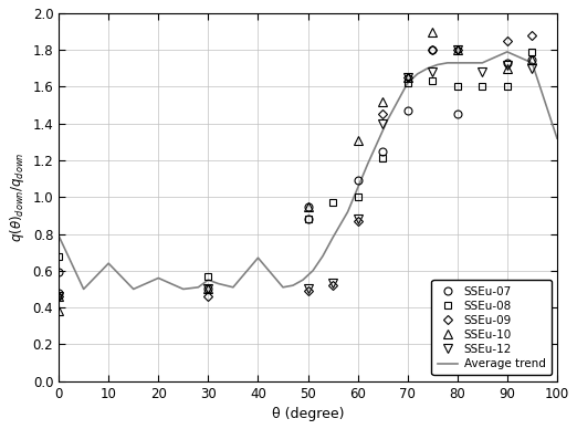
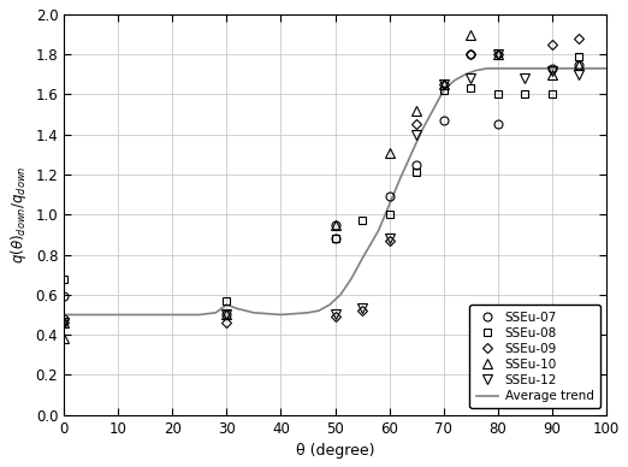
Average trend/0: 0.79 -> 0.50
Average trend/10: 0.64 -> 0.50
Average trend/20: 0.56 -> 0.50
Average trend/40: 0.67 -> 0.50
Average trend/90: 1.79 -> 1.73
Average trend/100: 1.32 -> 1.73
